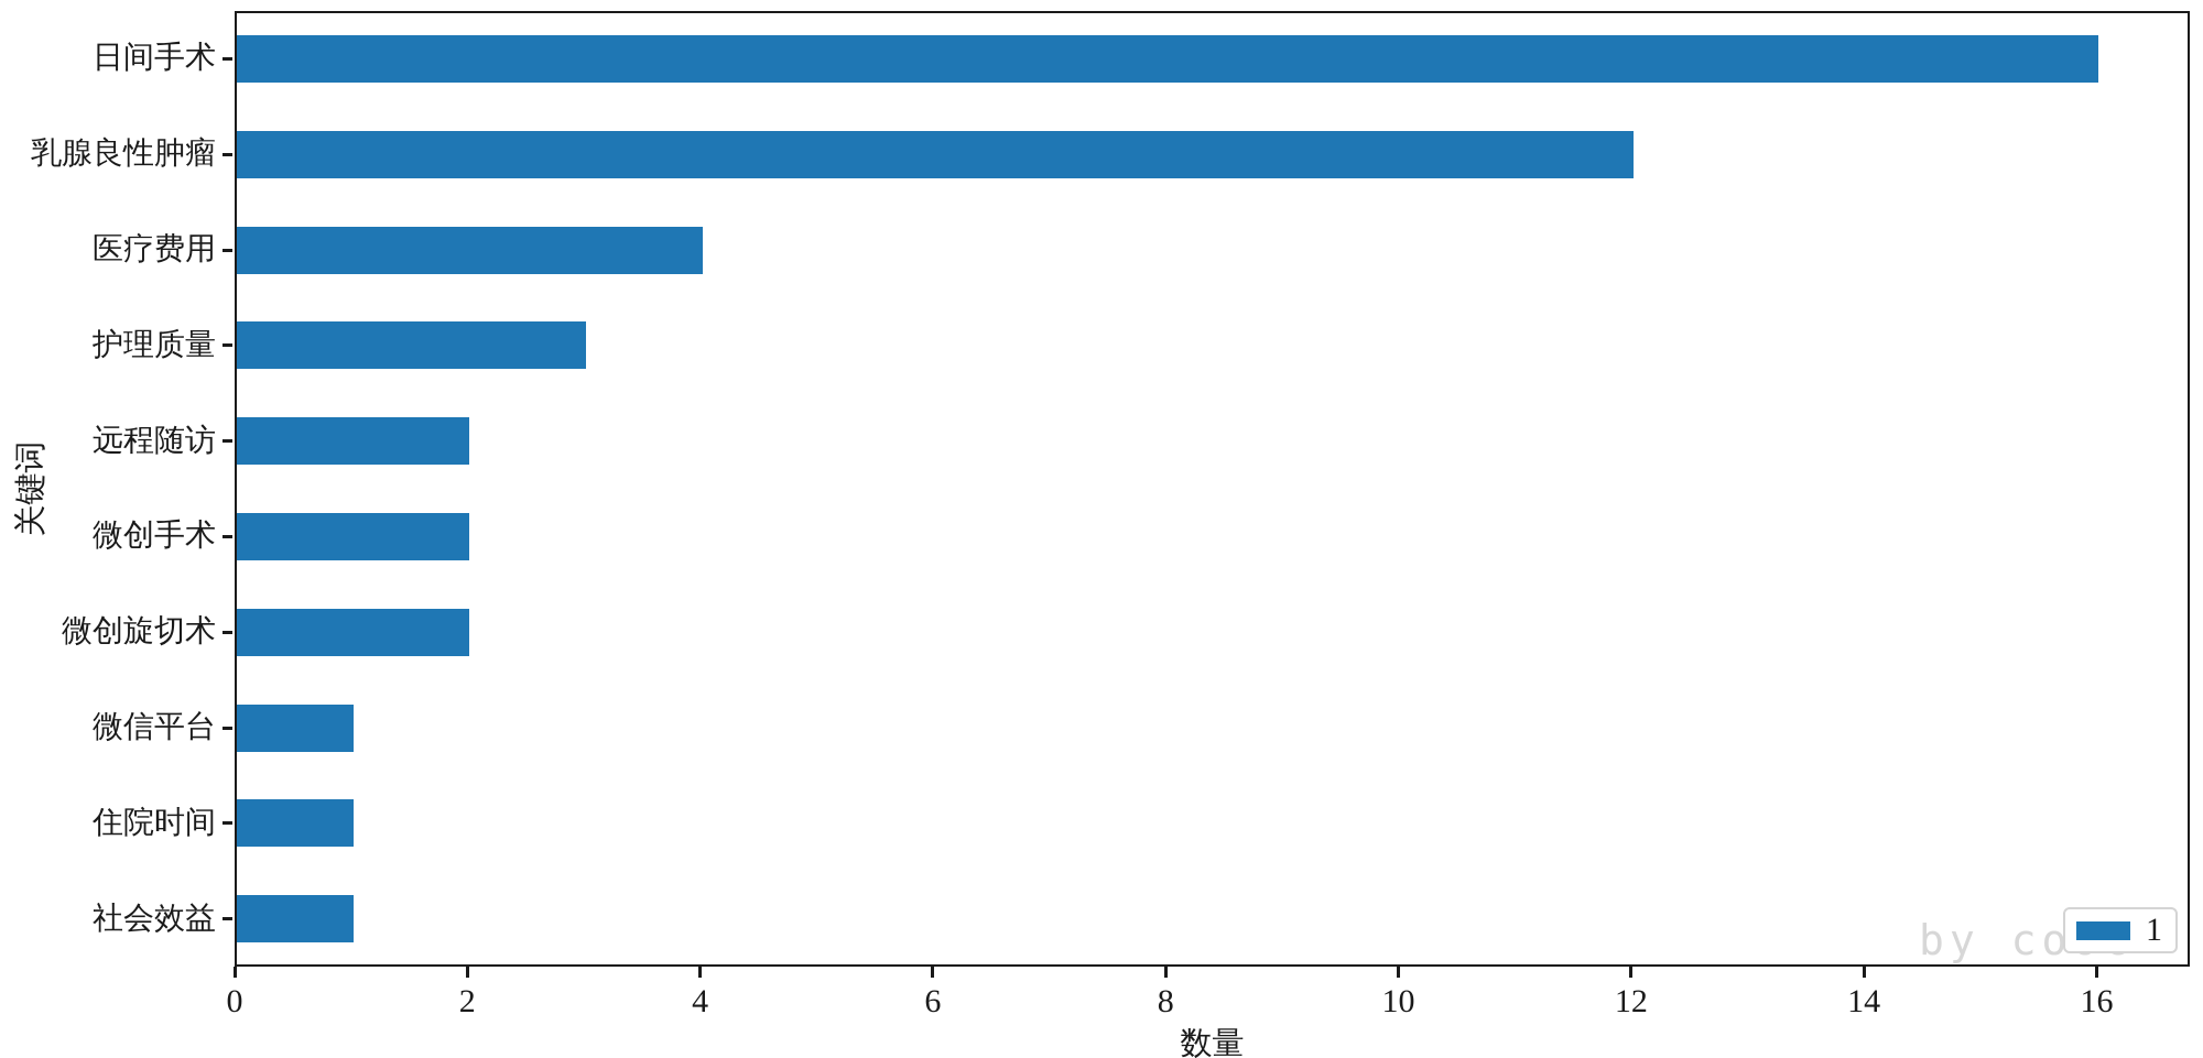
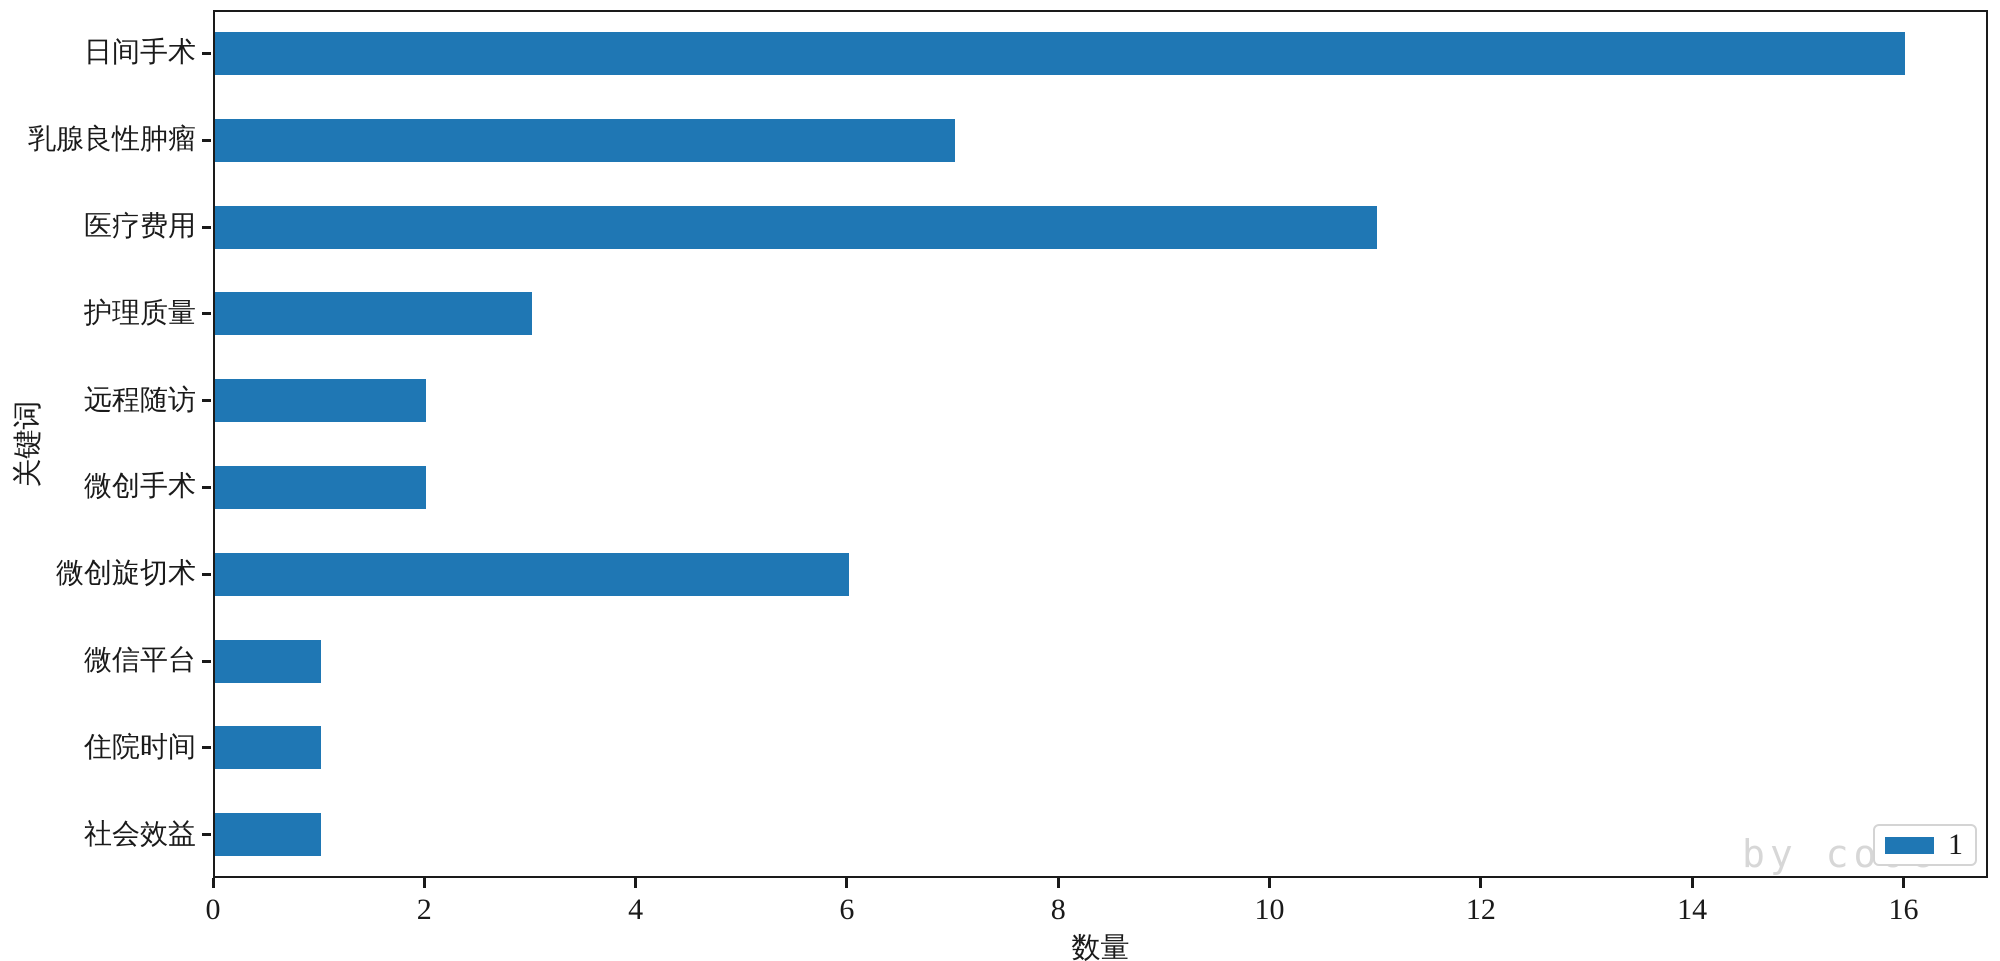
乳腺良性肿瘤: 12 -> 7
医疗费用: 4 -> 11
微创旋切术: 2 -> 6
